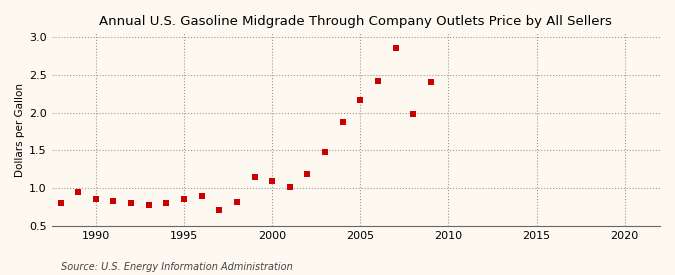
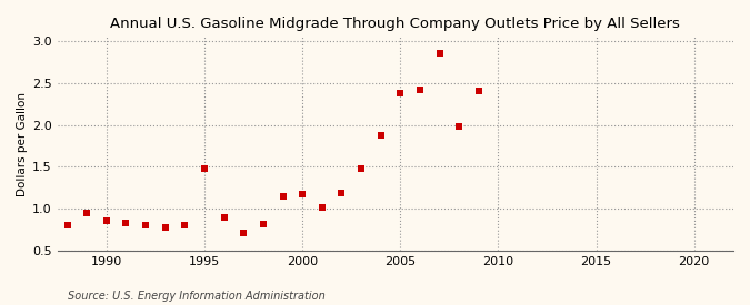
1995: 0.86 -> 1.48
2000: 1.09 -> 1.18
2005: 2.17 -> 2.38
